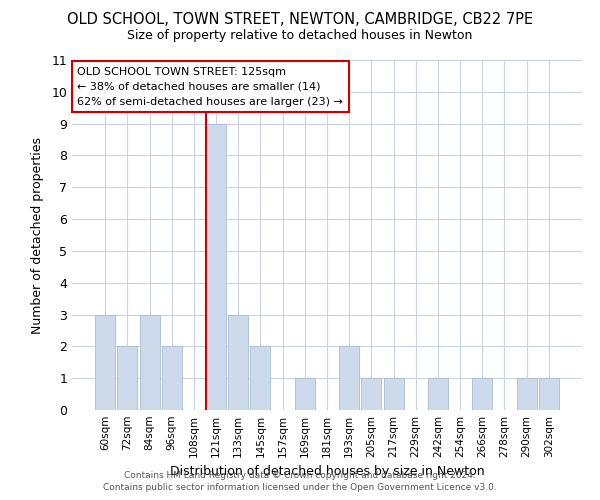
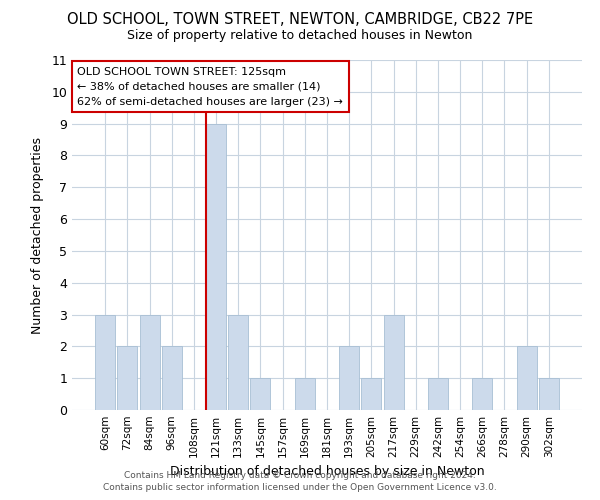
145sqm: 2 -> 1
217sqm: 1 -> 3
290sqm: 1 -> 2
